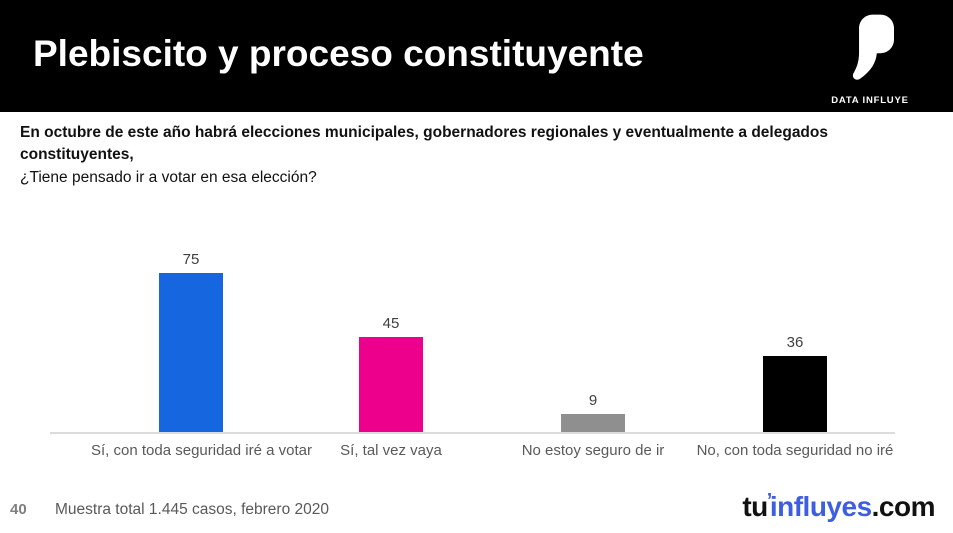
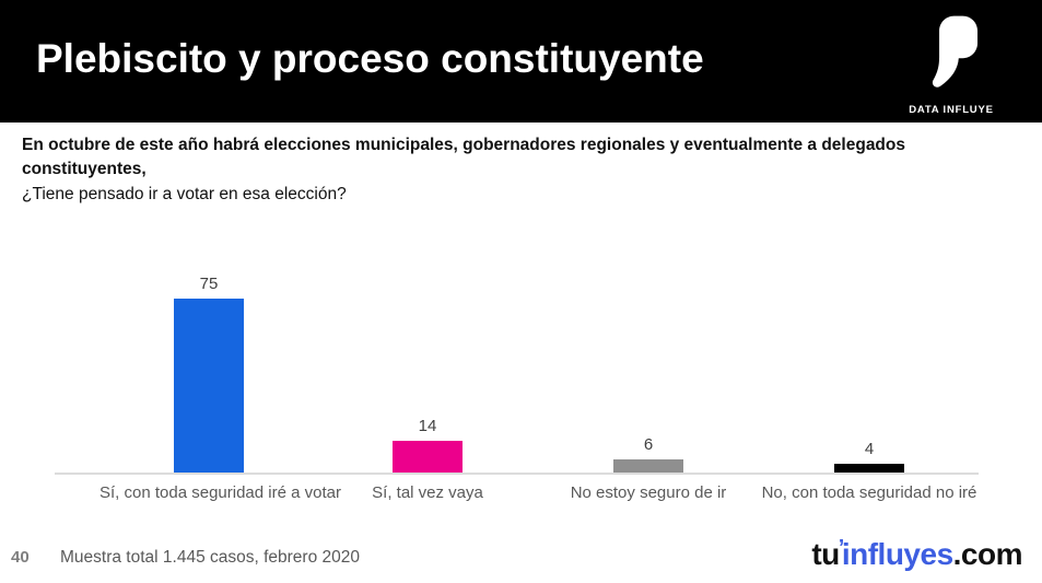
Sí, tal vez vaya: 45 -> 14
No estoy seguro de ir: 9 -> 6
No, con toda seguridad no iré: 36 -> 4
